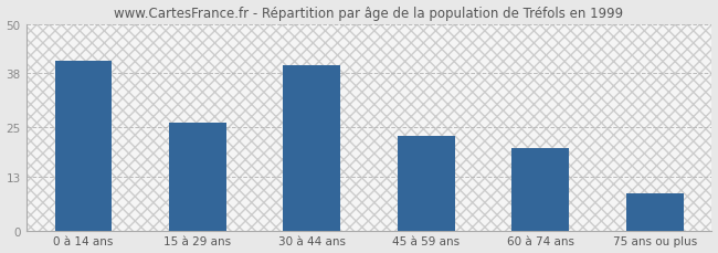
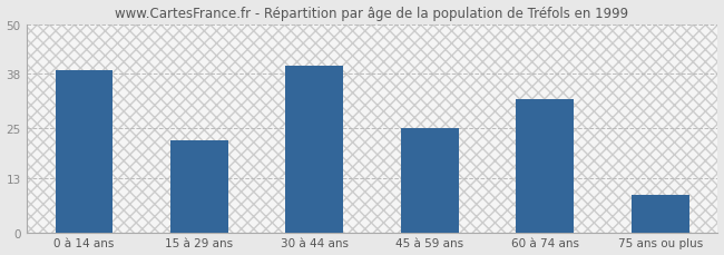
0 à 14 ans: 41 -> 39
15 à 29 ans: 26 -> 22
45 à 59 ans: 23 -> 25
60 à 74 ans: 20 -> 32
